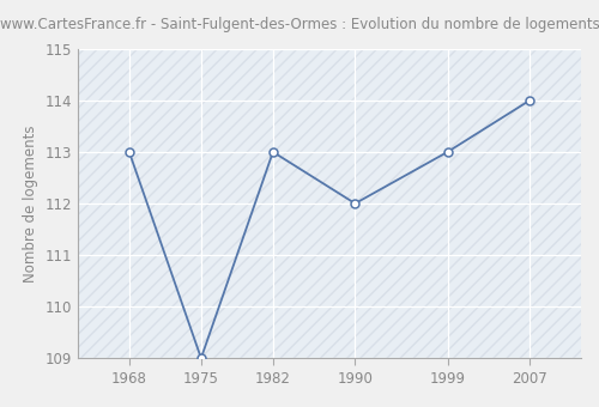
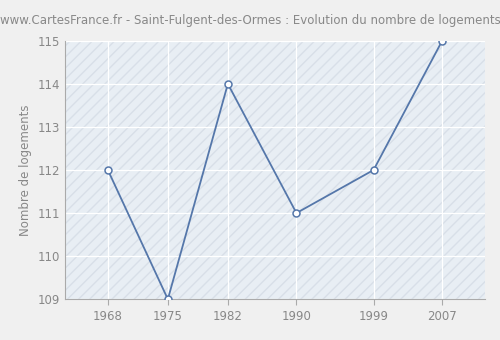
1968: 113 -> 112
1982: 113 -> 114
1990: 112 -> 111
1999: 113 -> 112
2007: 114 -> 115
